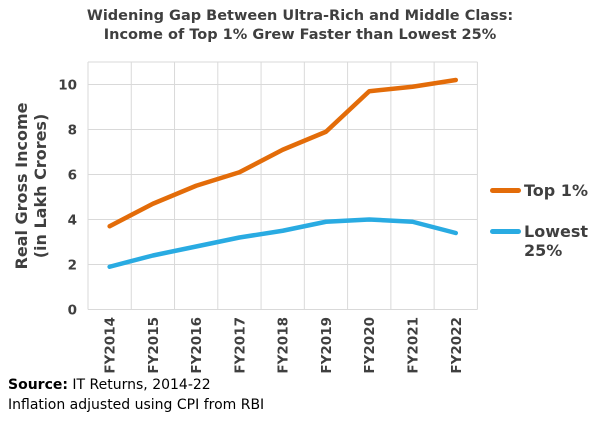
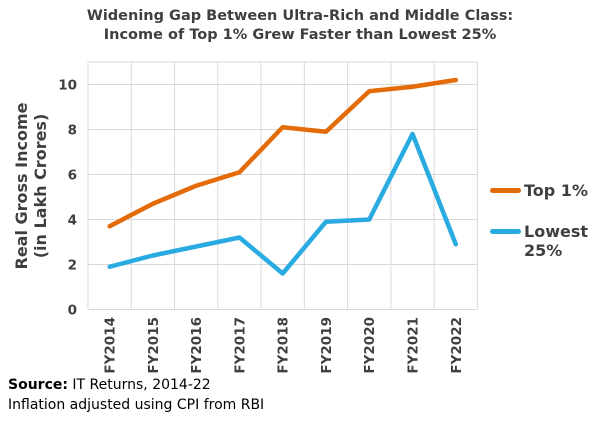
Top 1%/FY2018: 7.1 -> 8.1
Lowest 25%/FY2018: 3.5 -> 1.6
Lowest 25%/FY2021: 3.9 -> 7.8
Lowest 25%/FY2022: 3.4 -> 2.9
